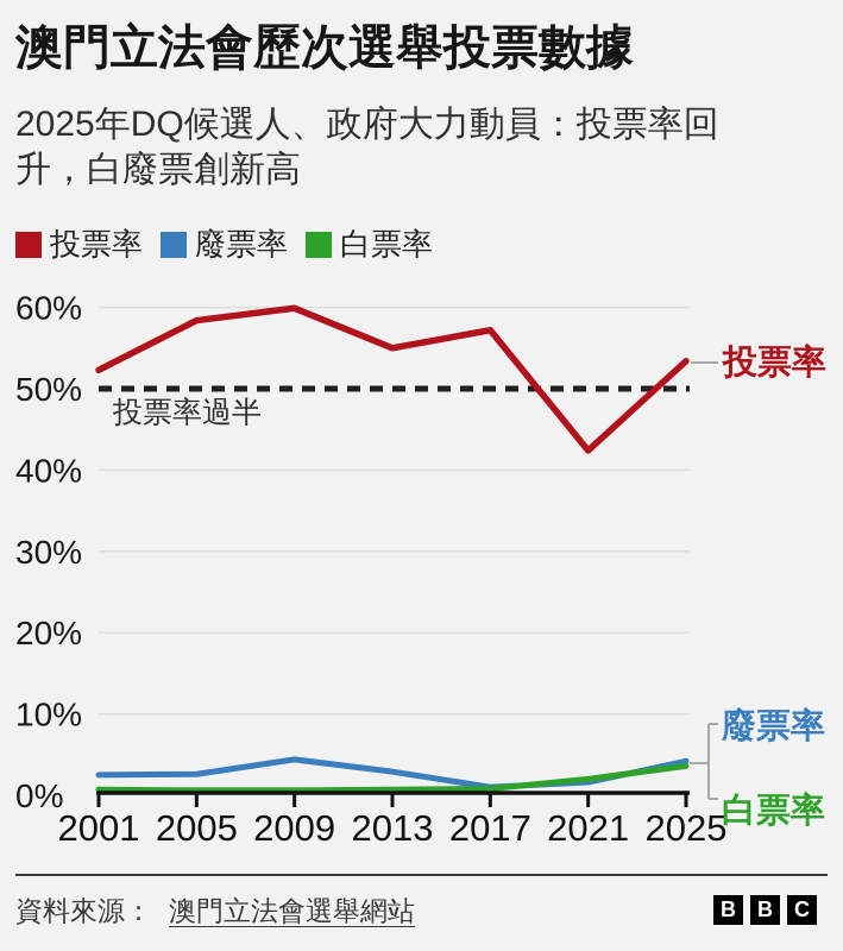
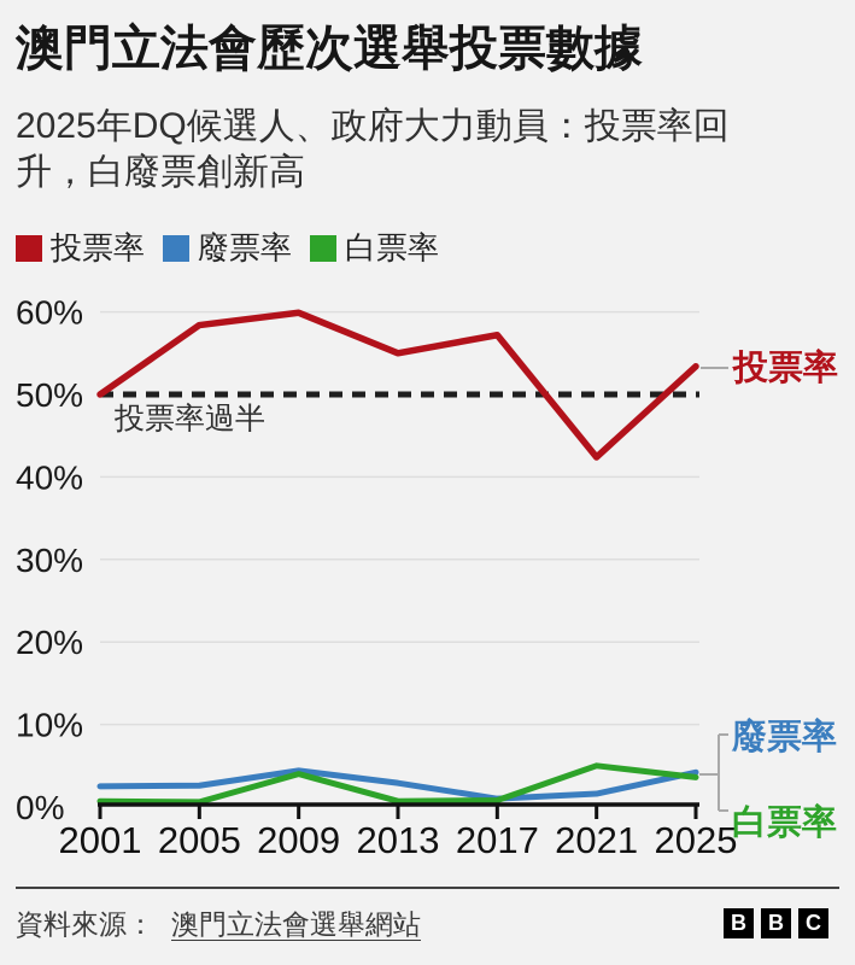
投票率/2001: 52% -> 50%
白票率/2009: 1% -> 4%
白票率/2021: 2% -> 5%
